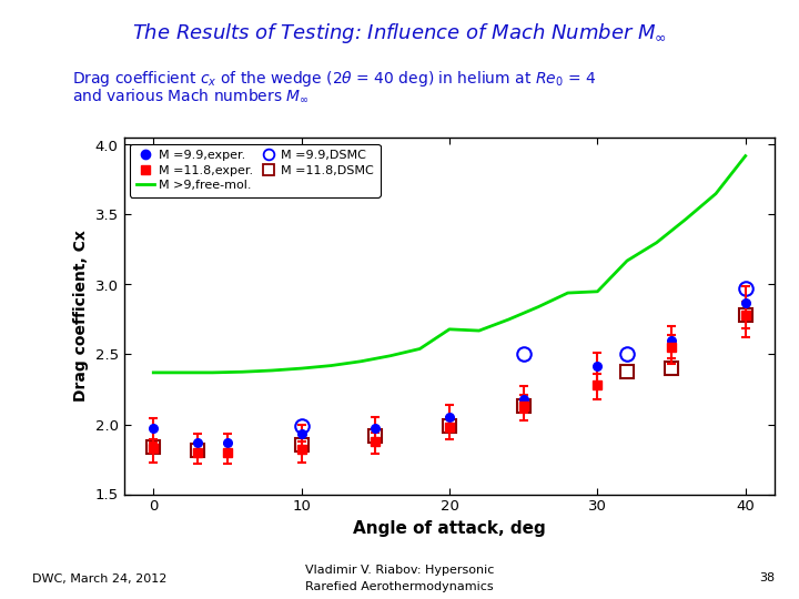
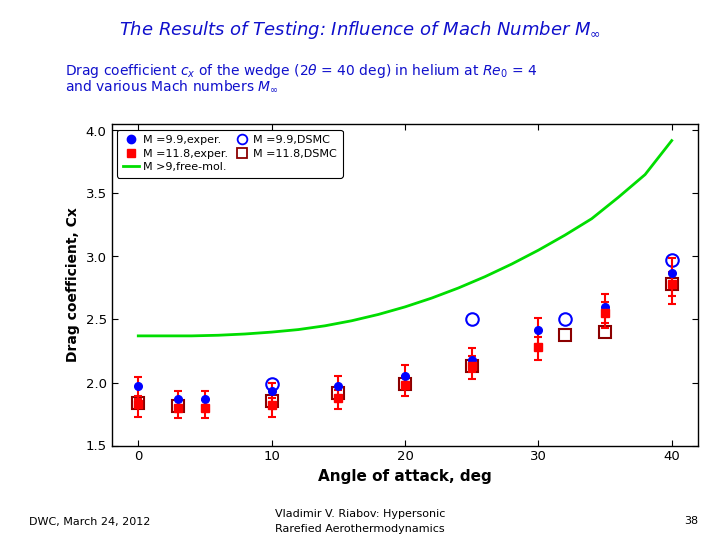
M >9,free-mol./20: 2.68 -> 2.60
M >9,free-mol./30: 2.95 -> 3.05
